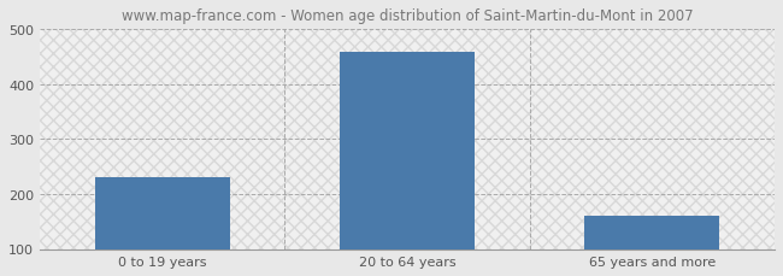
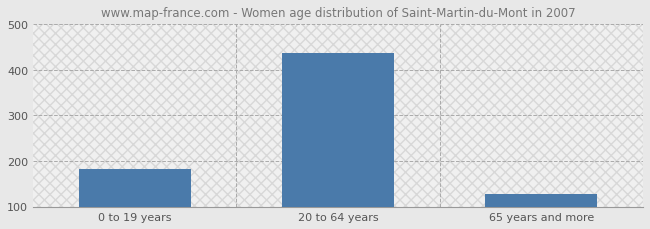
0 to 19 years: 230 -> 183
20 to 64 years: 460 -> 437
65 years and more: 160 -> 128
